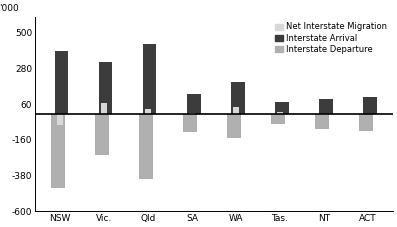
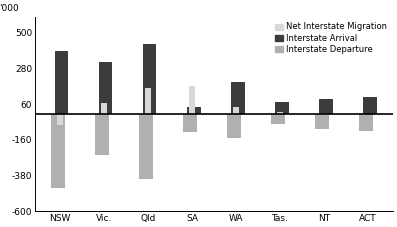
Net Interstate Migration/Qld: 30 -> 160
Net Interstate Migration/SA: 0 -> 170
Interstate Arrival/SA: 120 -> 40
